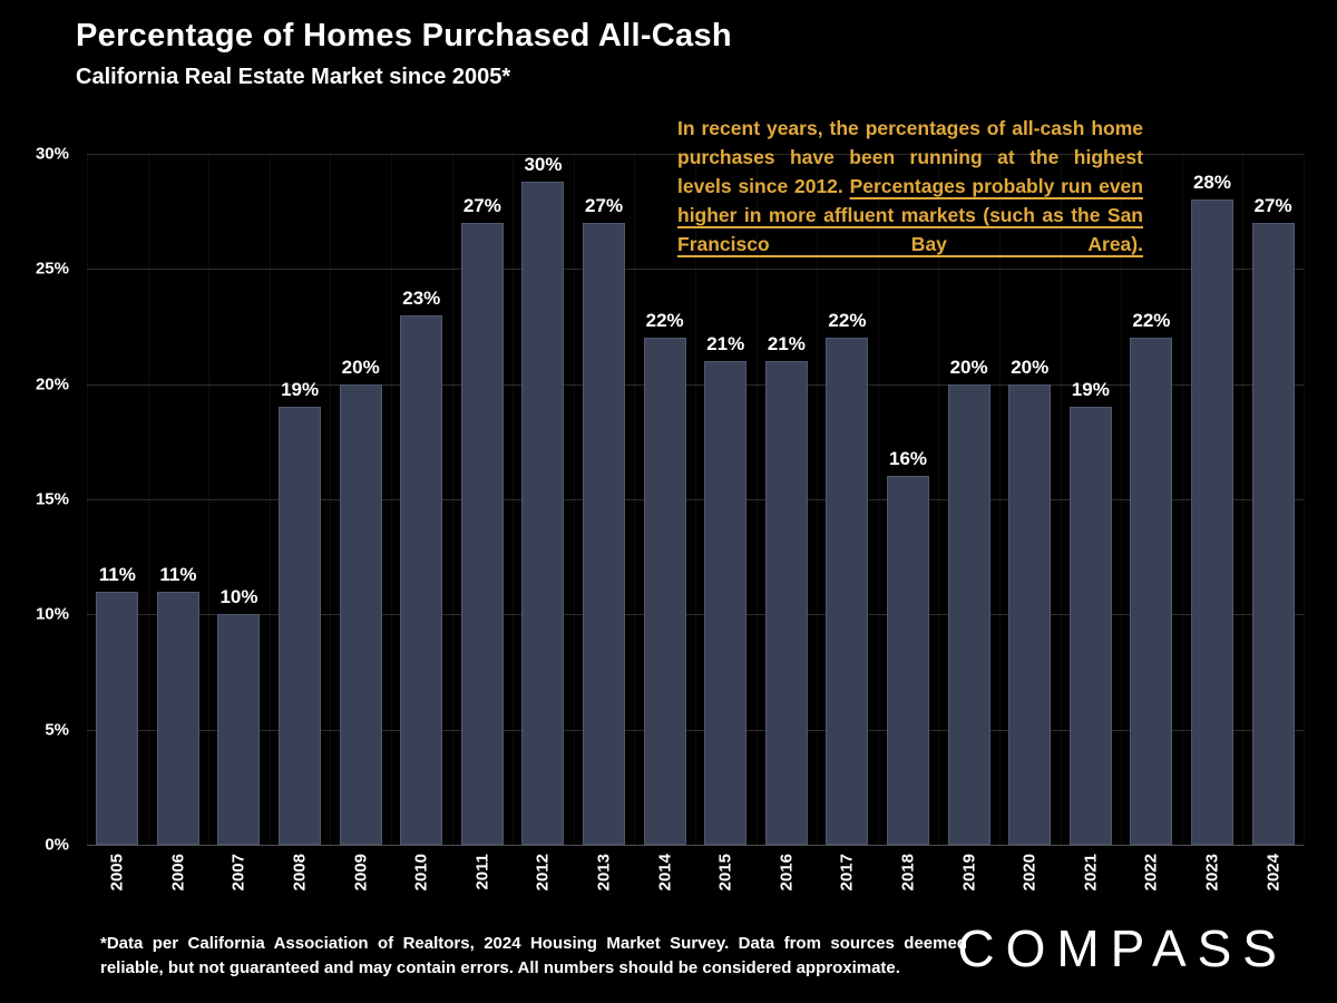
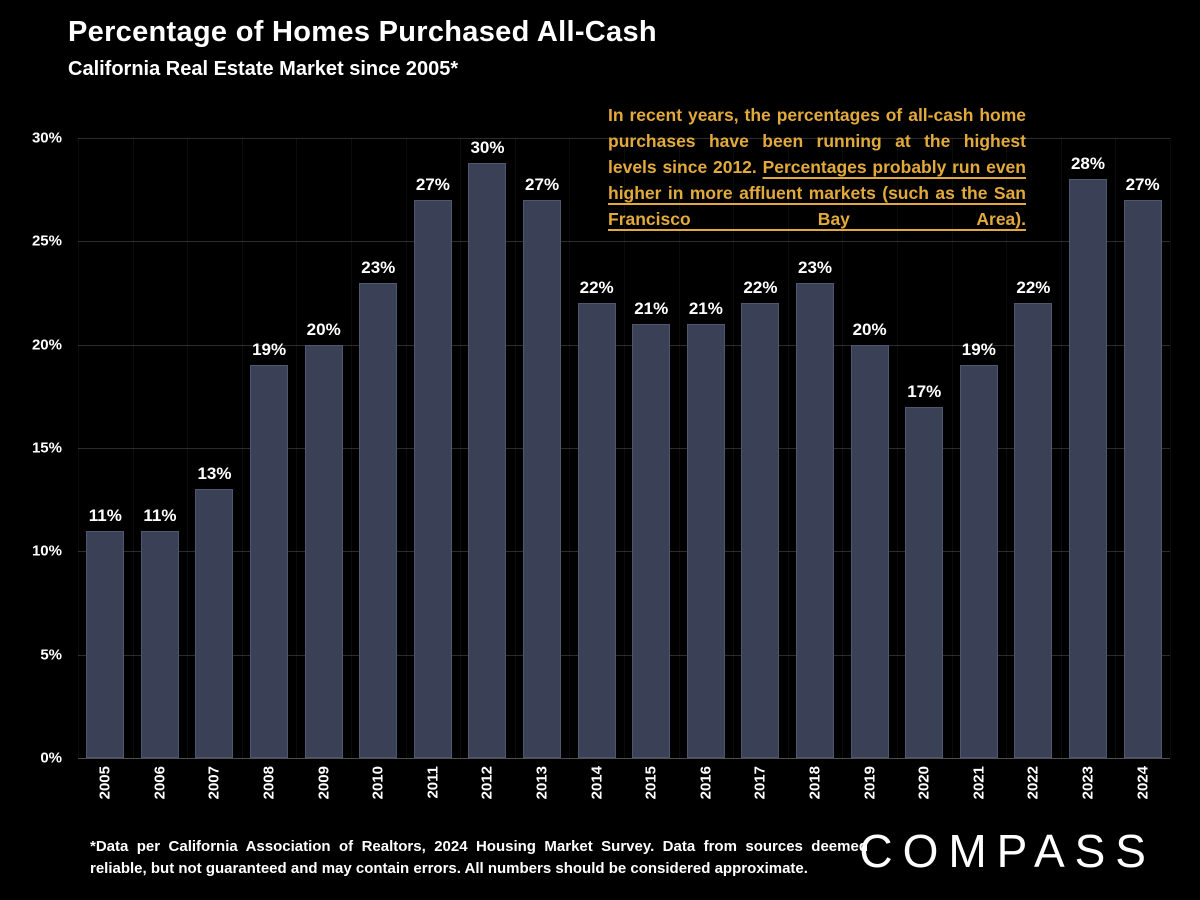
2007: 10% -> 13%
2018: 16% -> 23%
2020: 20% -> 17%
